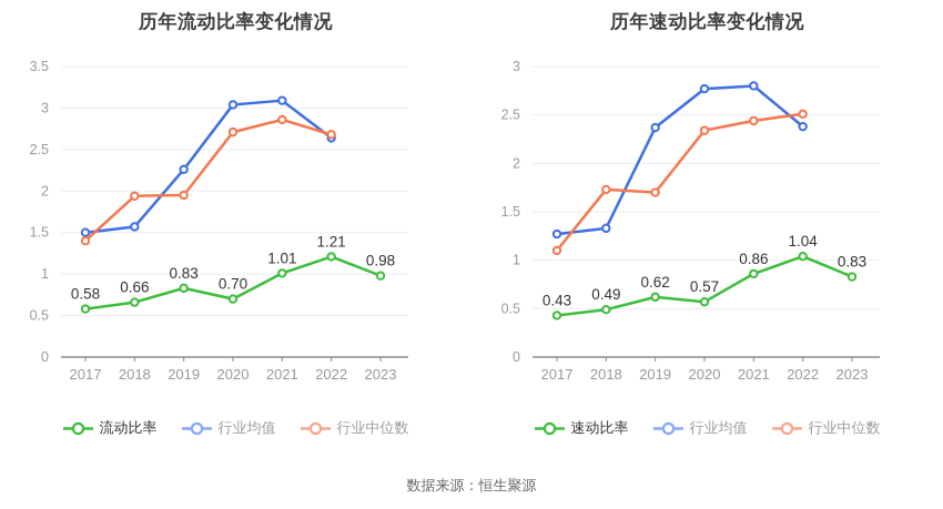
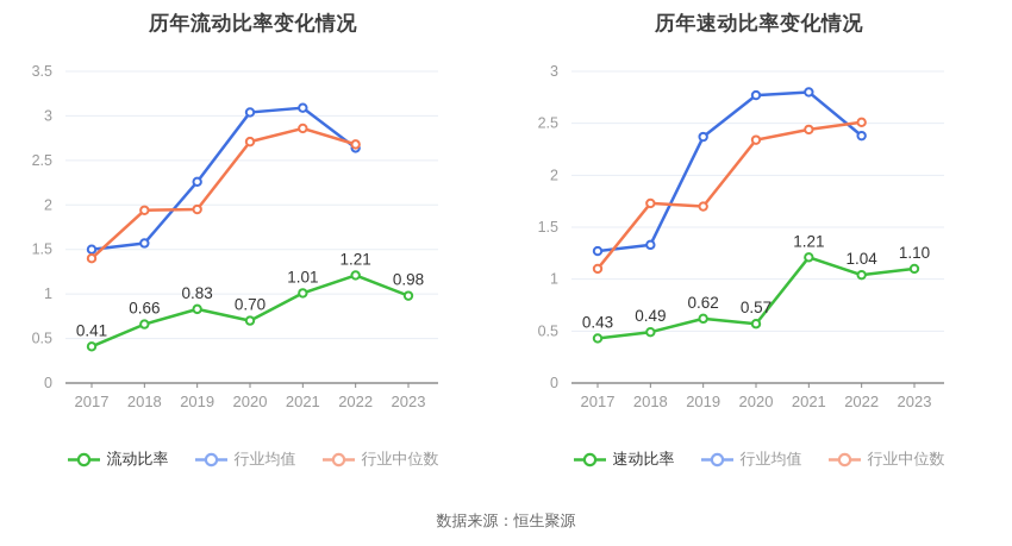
历年流动比率变化情况/流动比率/2017: 0.58 -> 0.41
历年速动比率变化情况/速动比率/2021: 0.86 -> 1.21
历年速动比率变化情况/速动比率/2023: 0.83 -> 1.10
